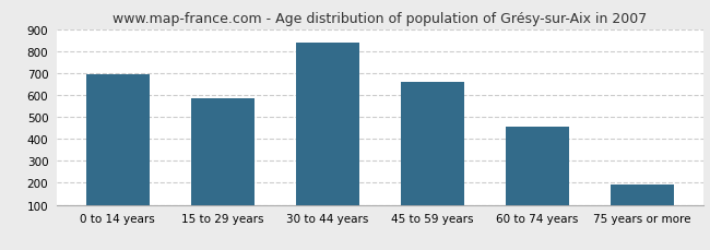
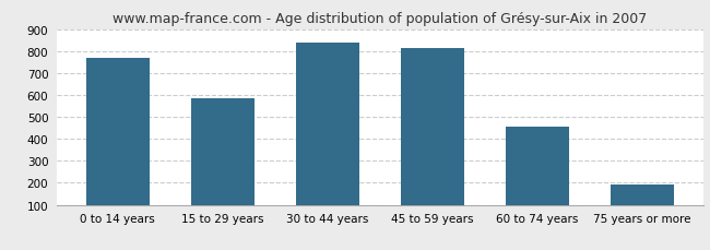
0 to 14 years: 695 -> 770
45 to 59 years: 660 -> 815
